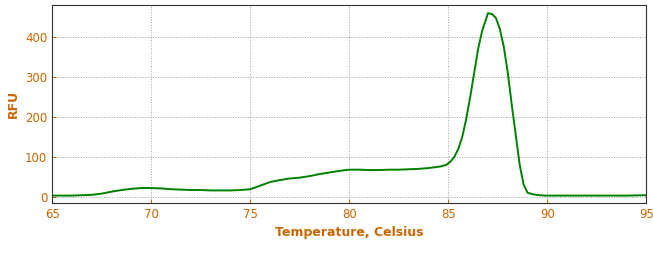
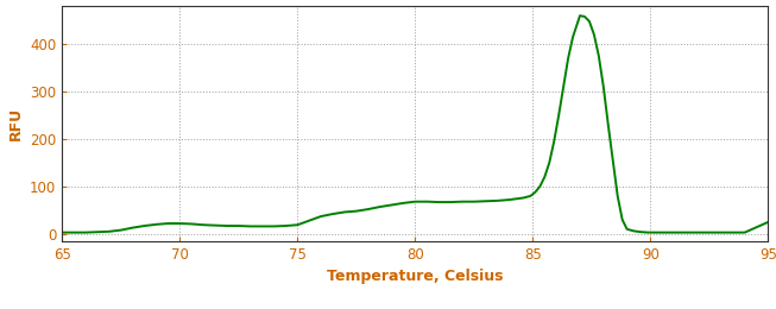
95: 4 -> 25
